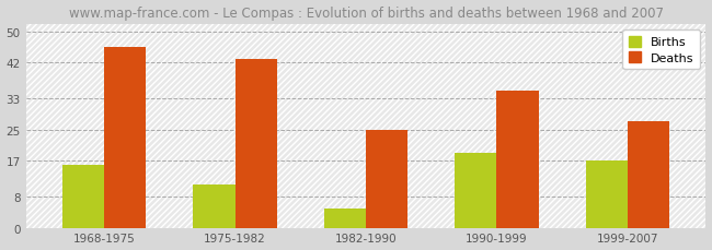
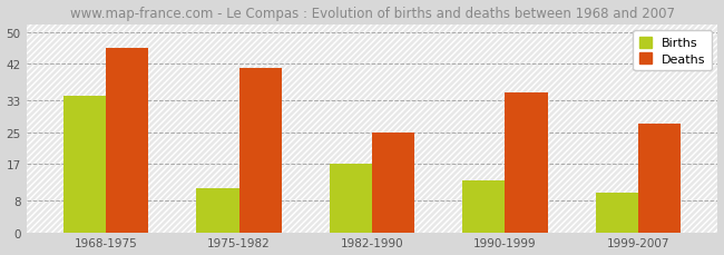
Births/1968-1975: 16 -> 34
Deaths/1975-1982: 43 -> 41
Births/1982-1990: 5 -> 17
Births/1990-1999: 19 -> 13
Births/1999-2007: 17 -> 10
